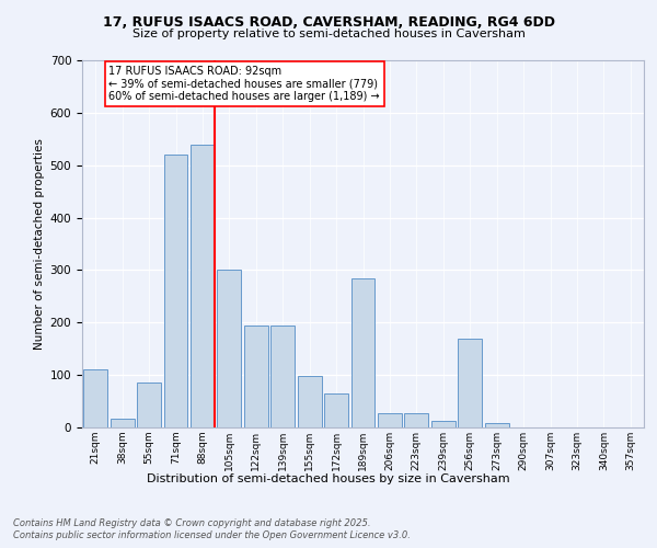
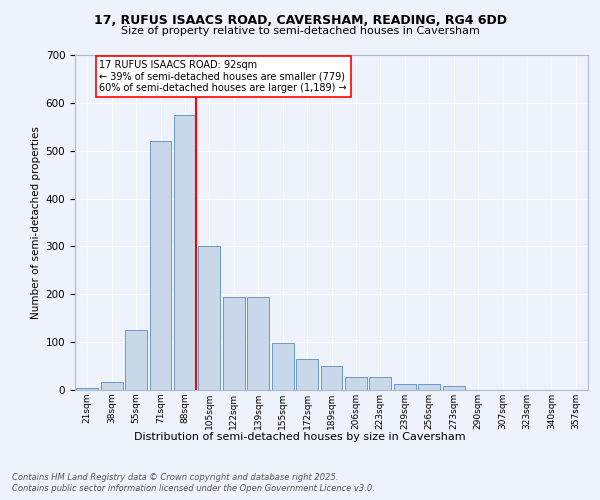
21sqm: 110 -> 5
55sqm: 85 -> 125
88sqm: 540 -> 575
189sqm: 285 -> 50
256sqm: 170 -> 12
